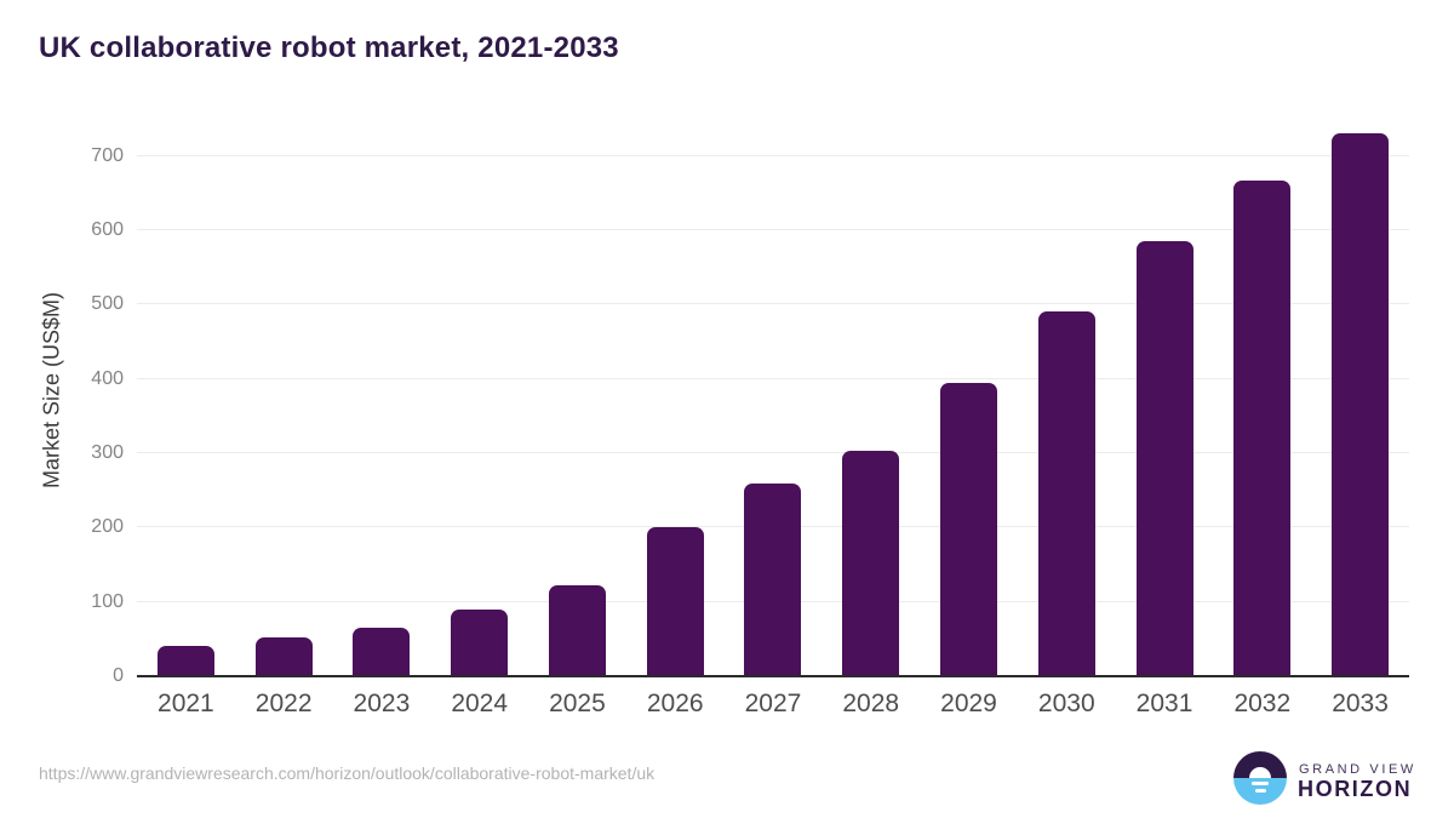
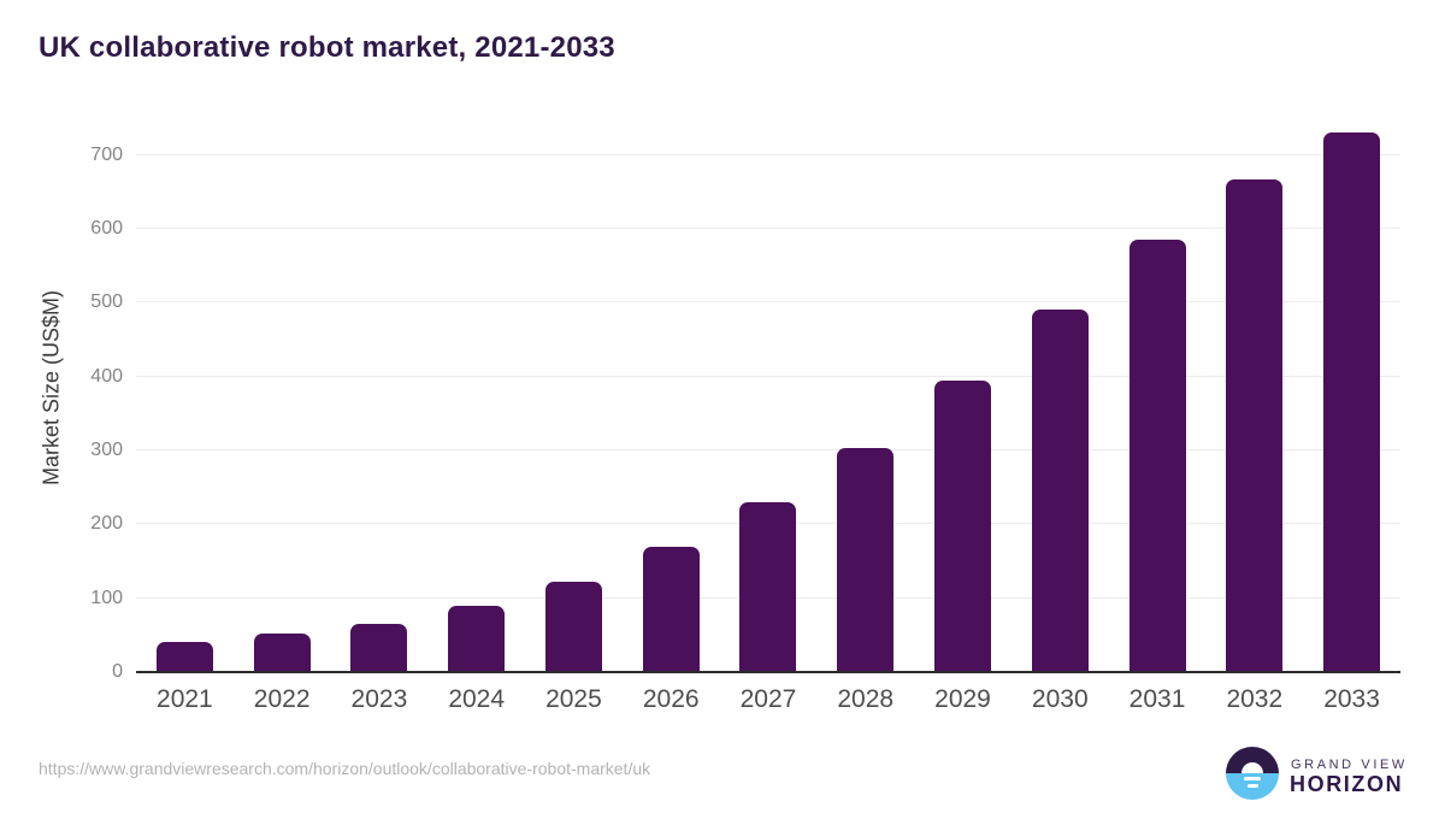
2026: 200 -> 170
2027: 260 -> 230
